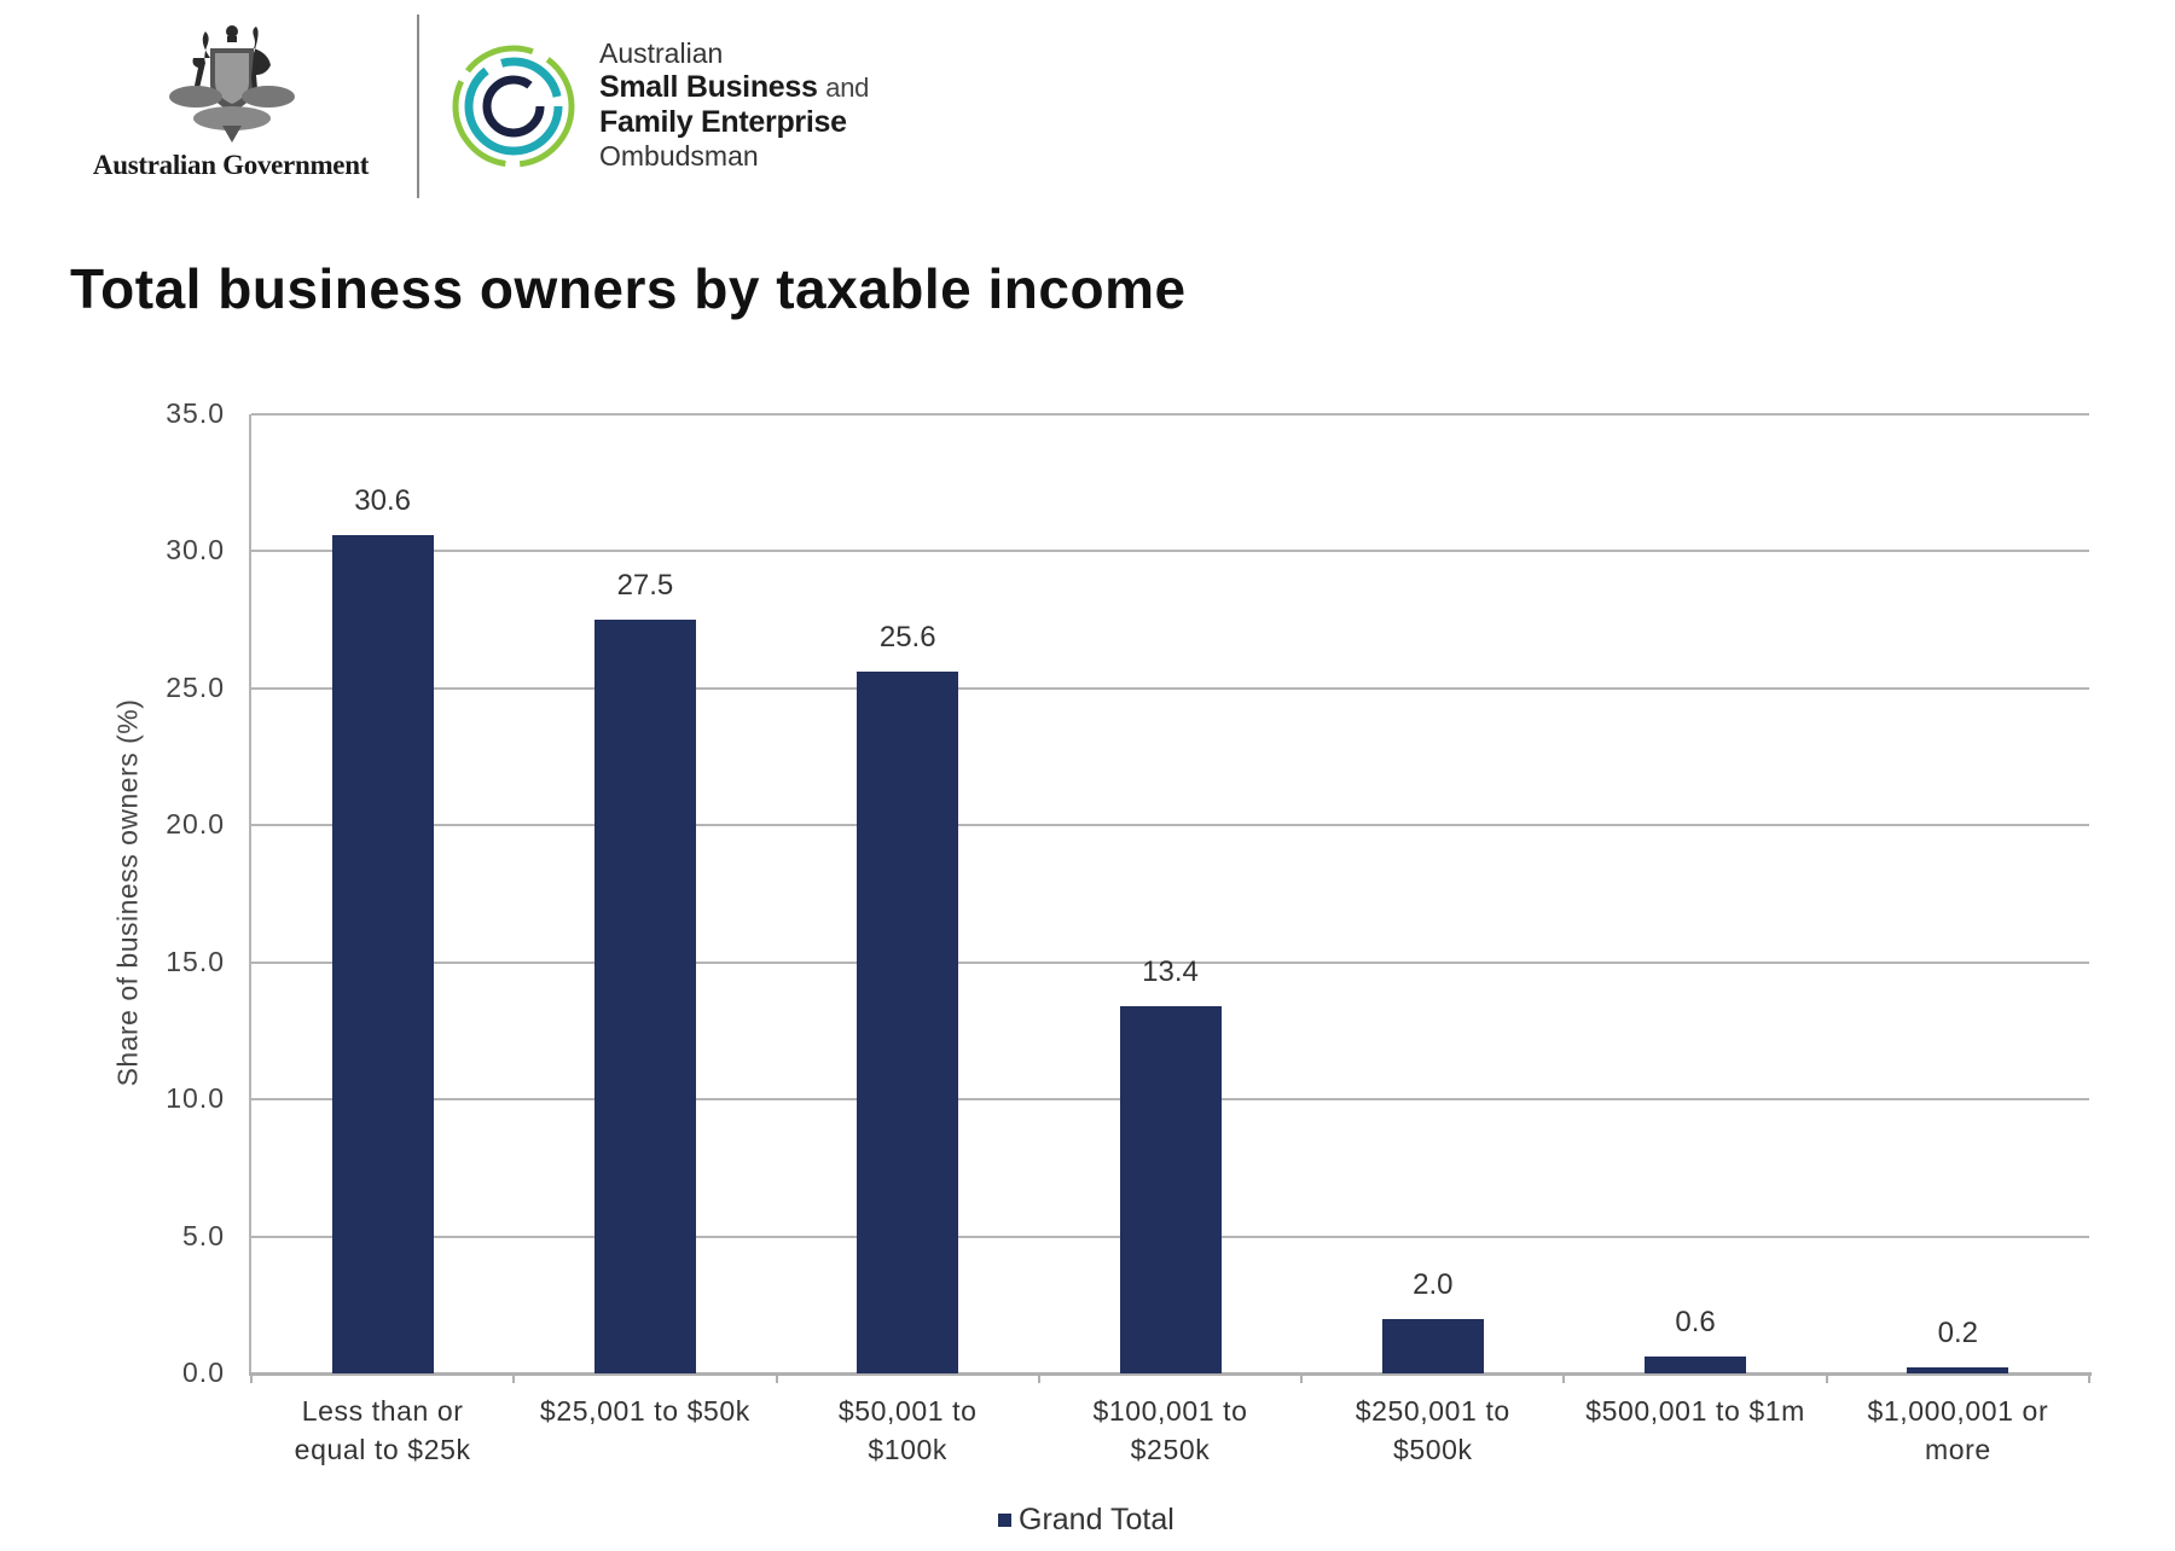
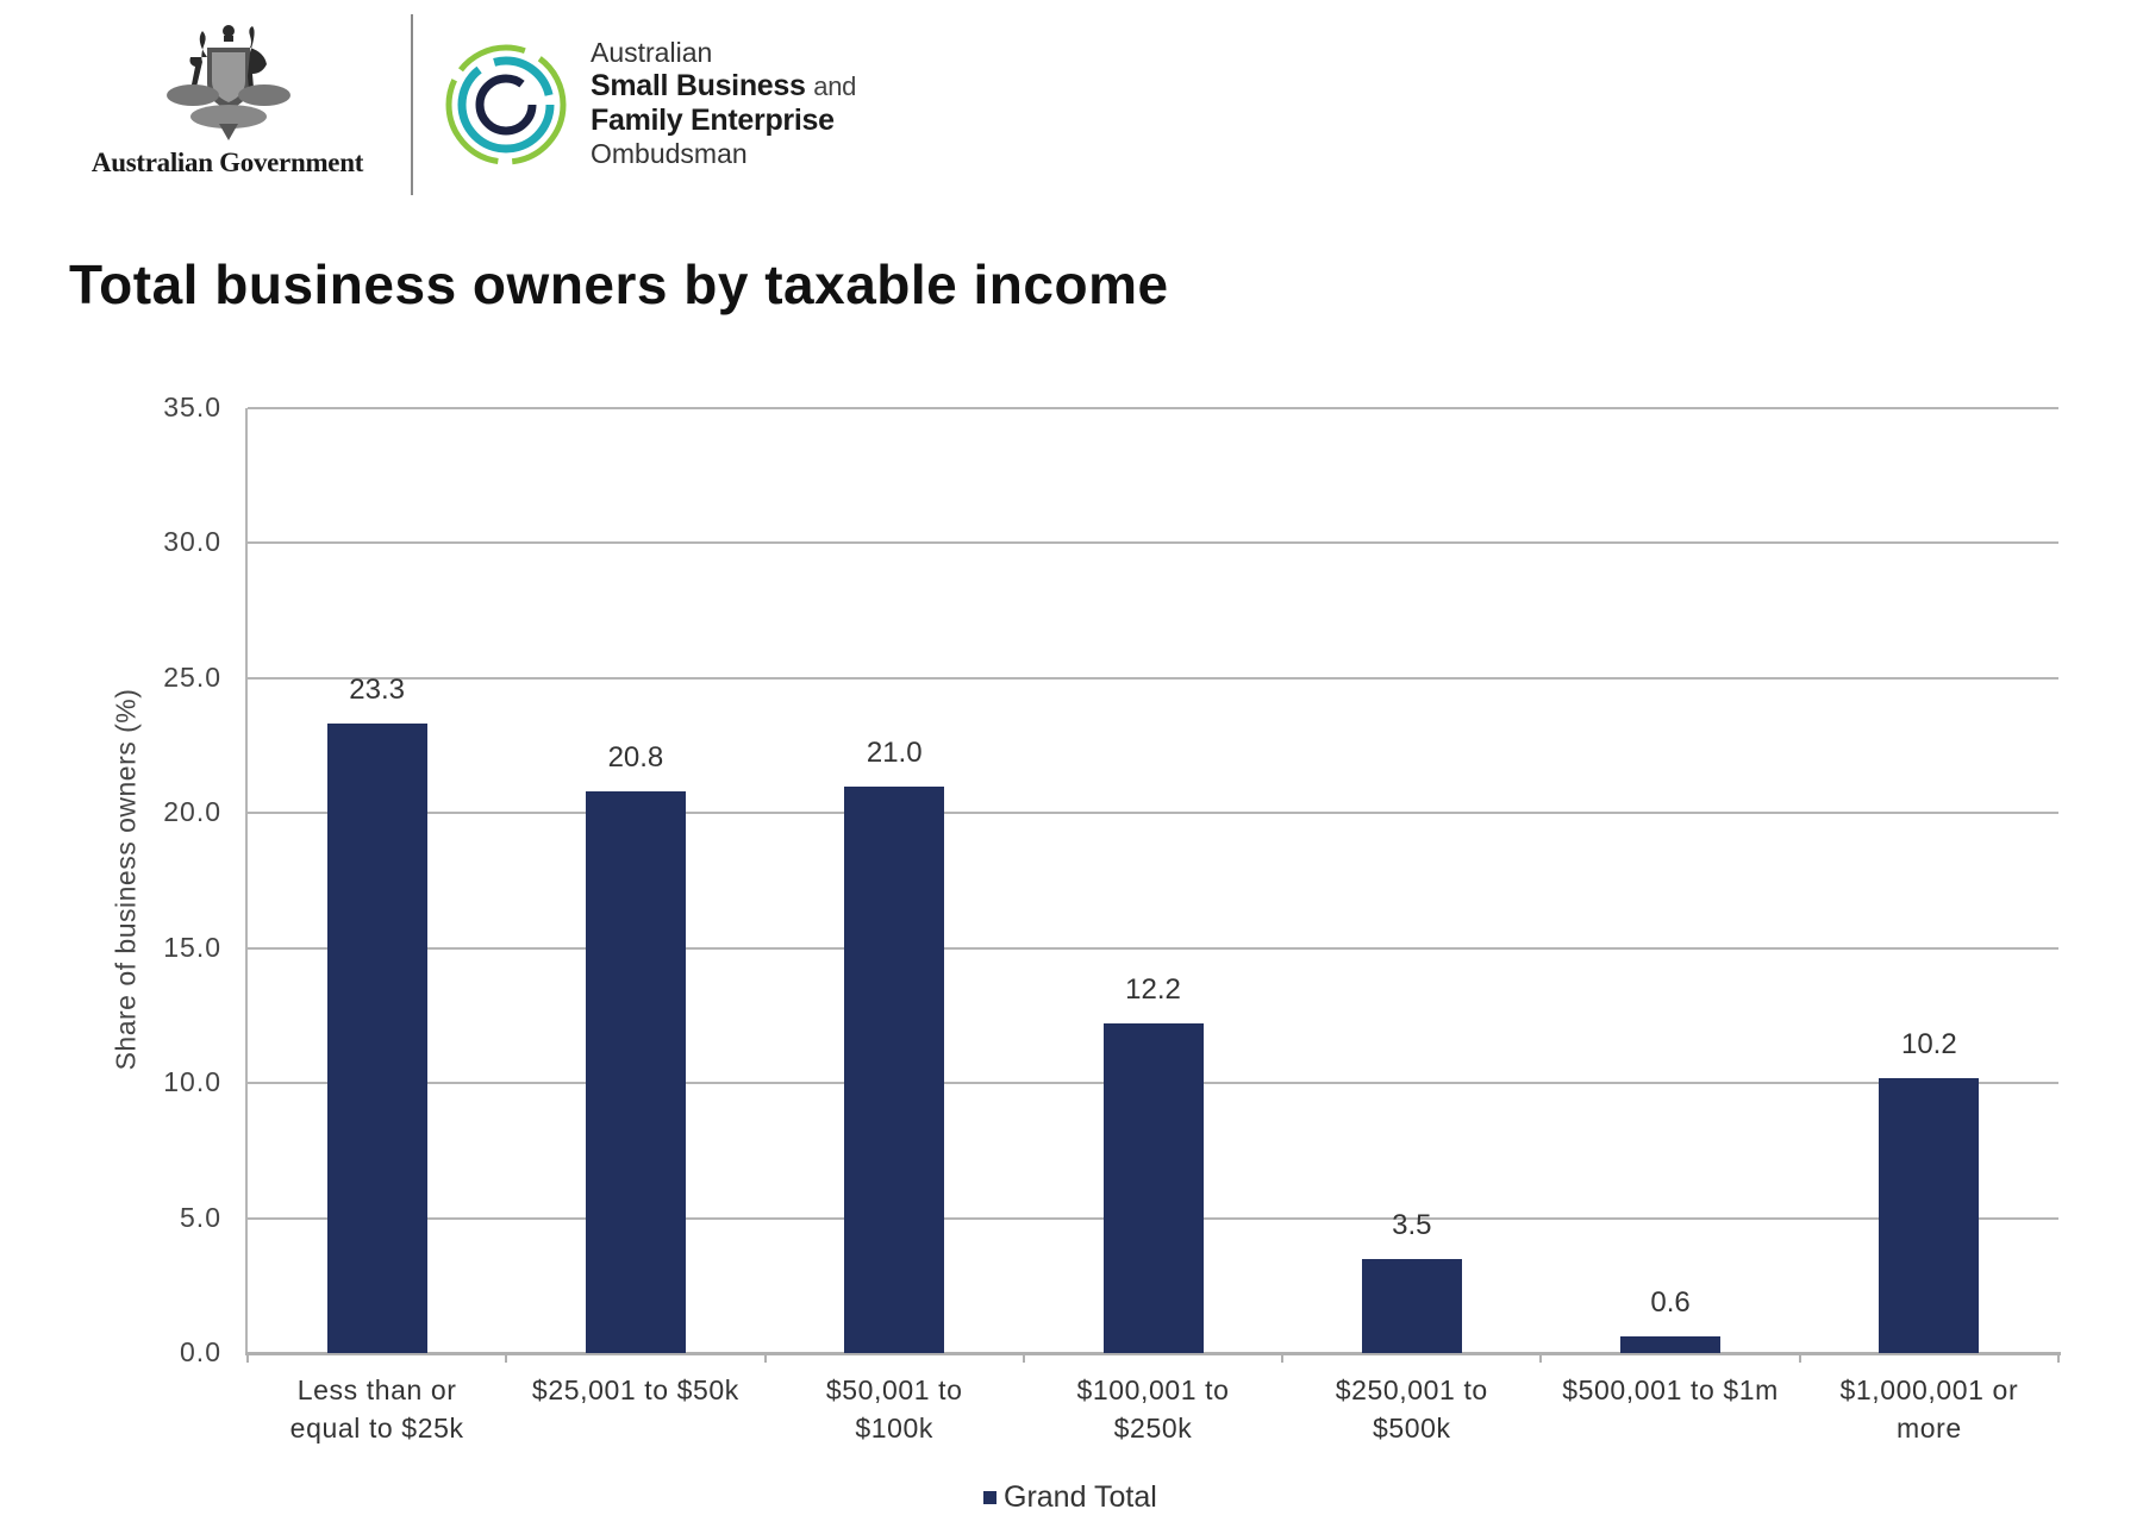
Less than or equal to $25k: 30.6 -> 23.3
$25,001 to $50k: 27.5 -> 20.8
$50,001 to $100k: 25.6 -> 21.0
$100,001 to $250k: 13.4 -> 12.2
$250,001 to $500k: 2.0 -> 3.5
$1,000,001 or more: 0.2 -> 10.2
